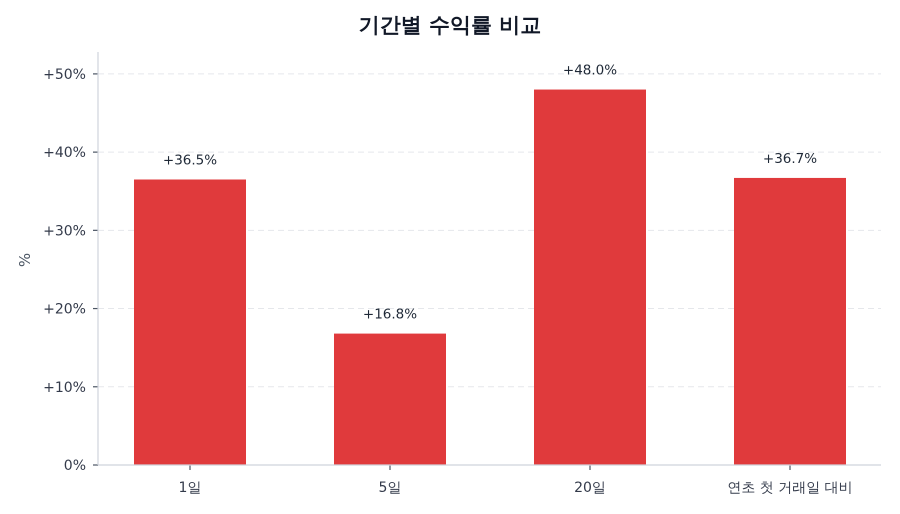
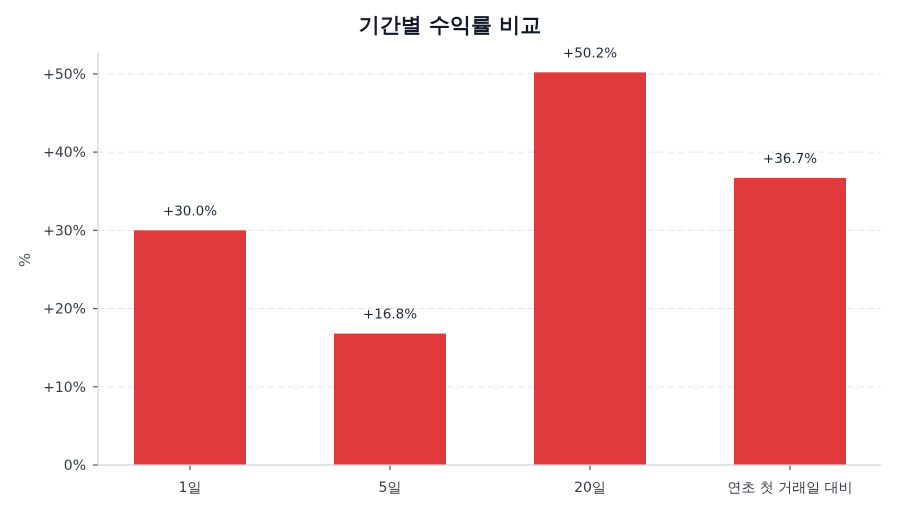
1일: +36.5% -> +30.0%
20일: +48.0% -> +50.2%
